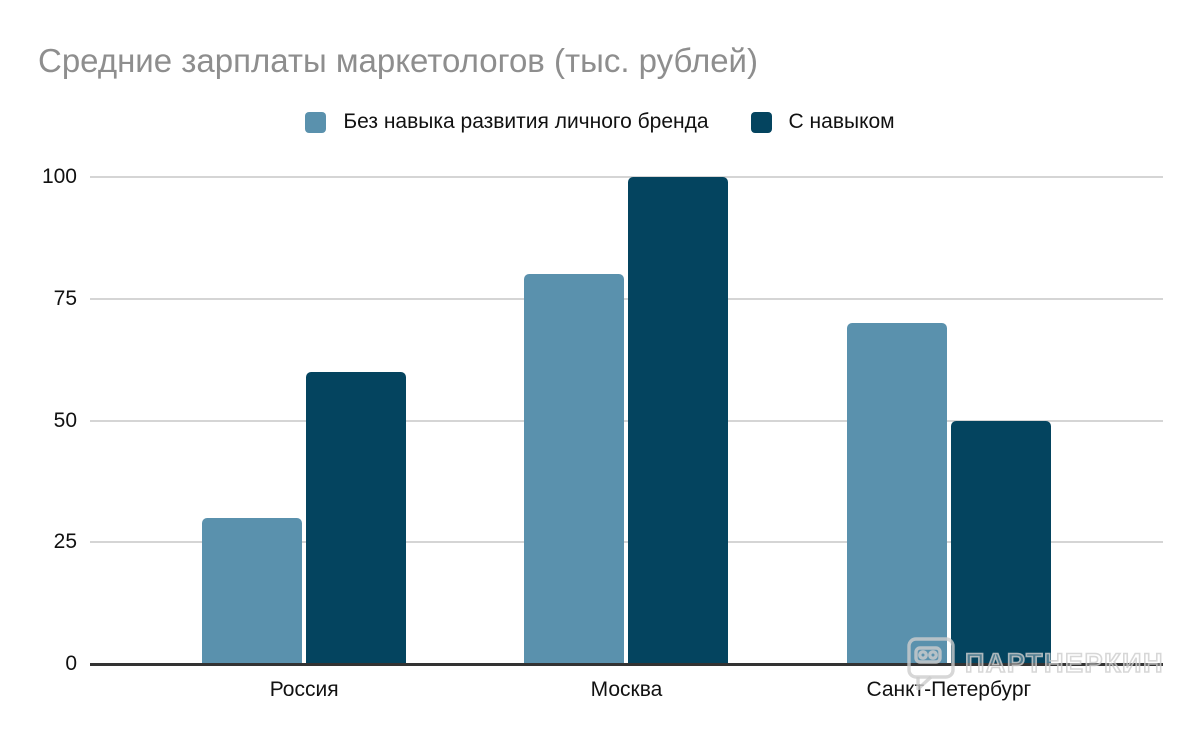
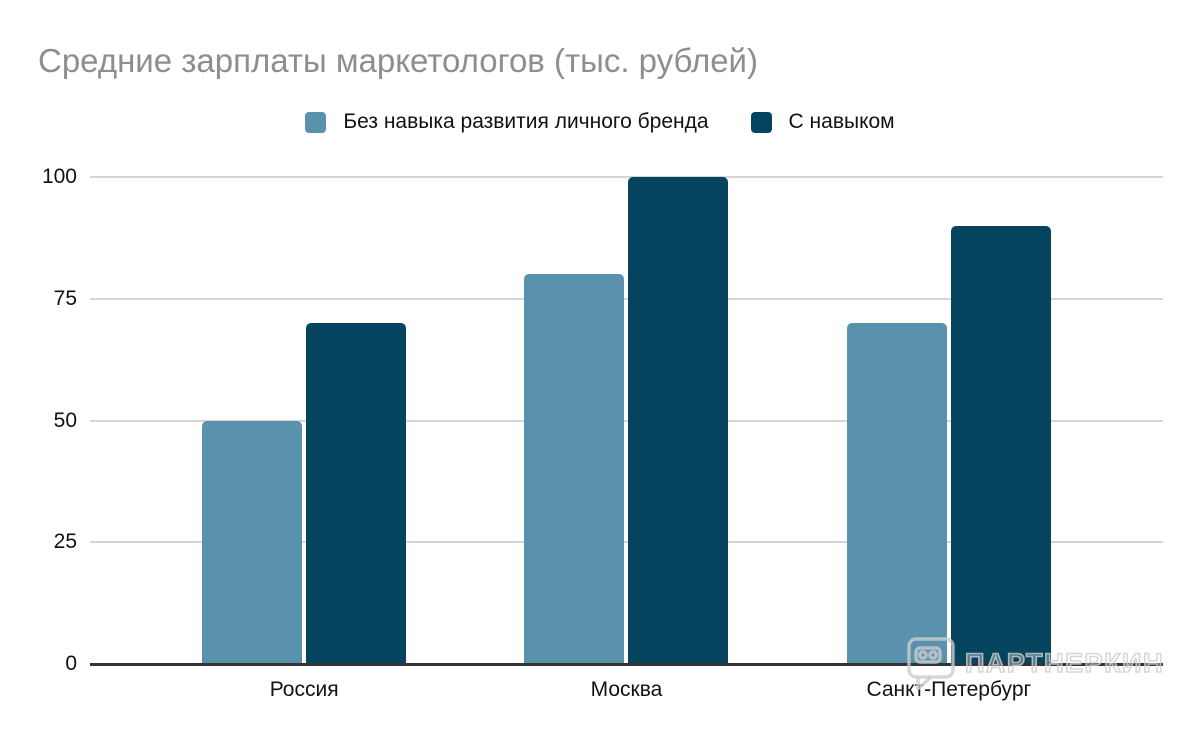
Без навыка развития личного бренда/Россия: 30 -> 50
С навыком/Россия: 60 -> 70
С навыком/Санкт-Петербург: 50 -> 90
